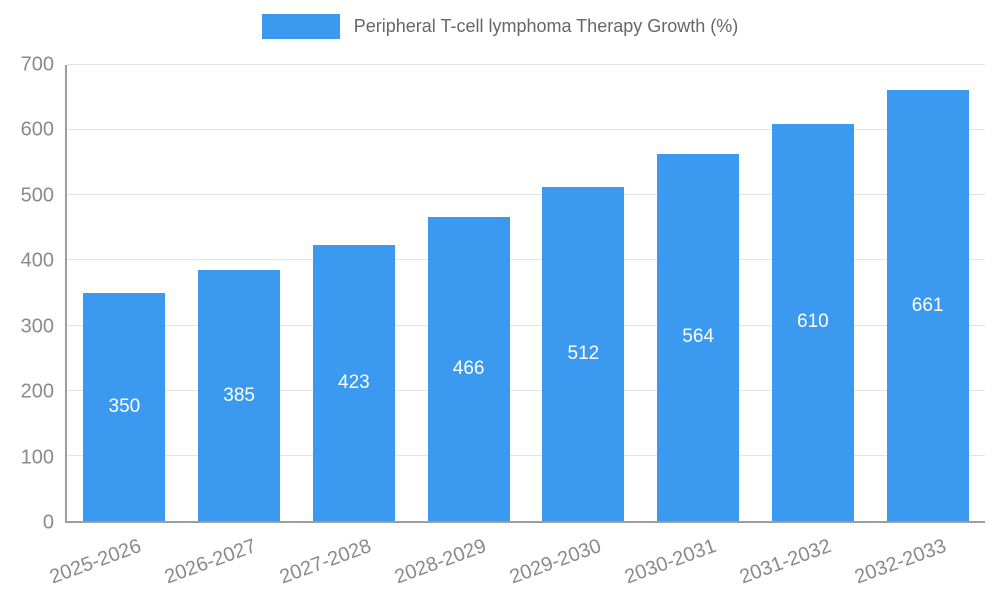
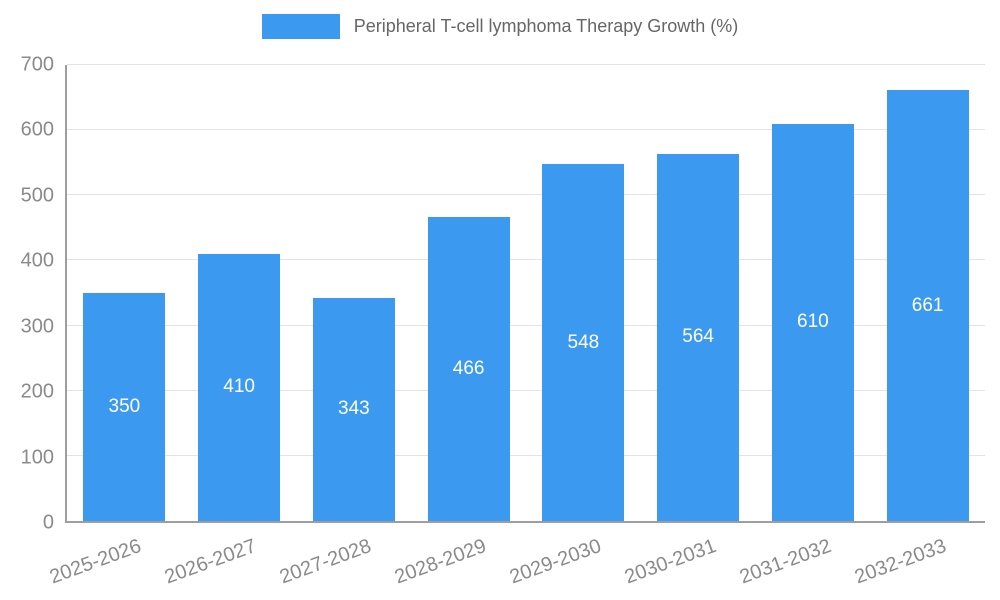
2026-2027: 385 -> 410
2027-2028: 423 -> 343
2029-2030: 512 -> 548
